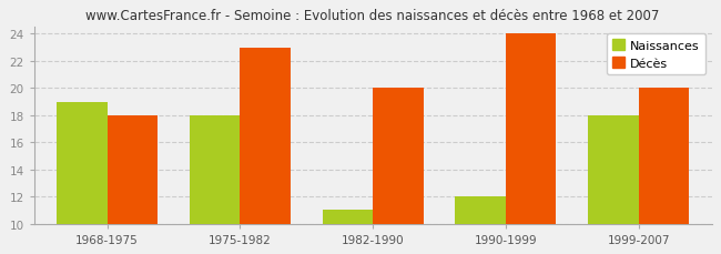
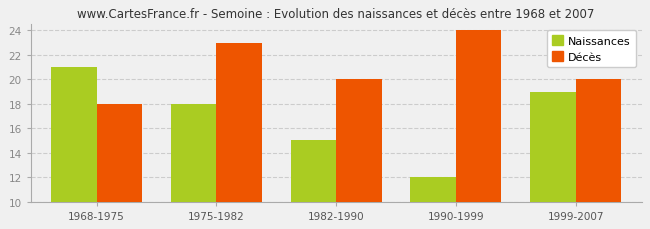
Naissances/1968-1975: 19 -> 21
Naissances/1982-1990: 11 -> 15
Naissances/1999-2007: 18 -> 19
